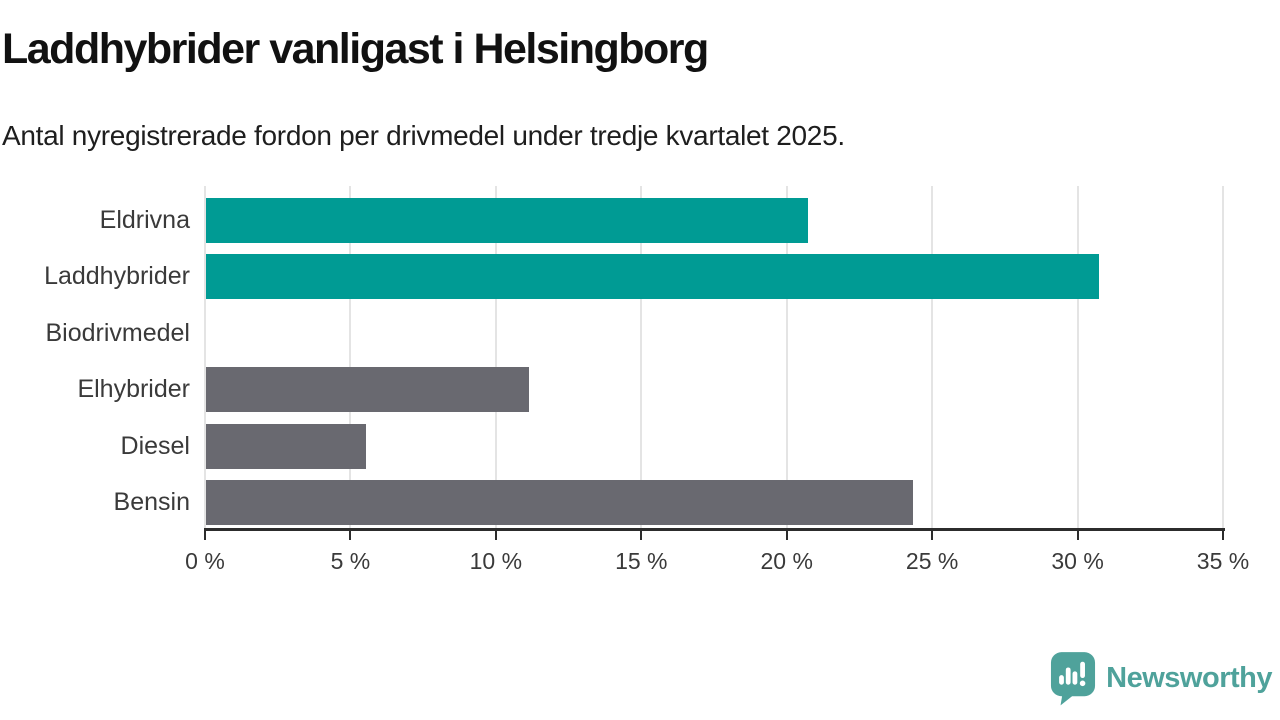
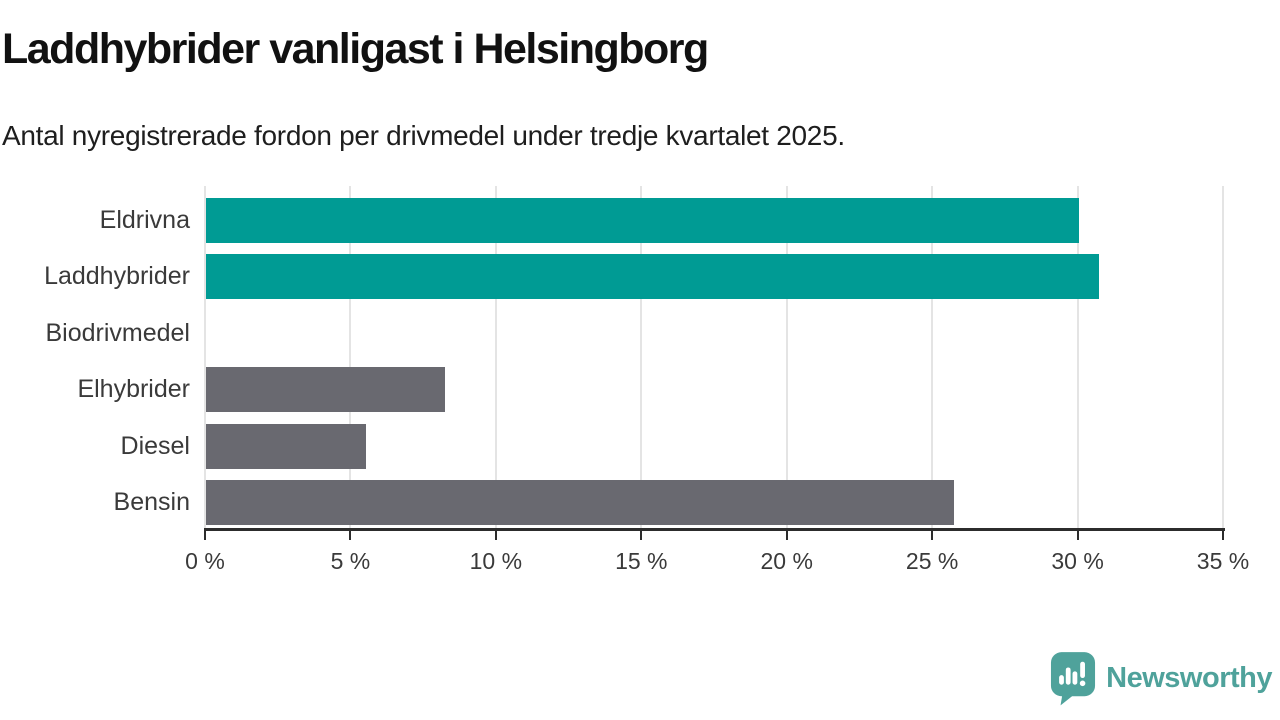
Eldrivna: 20.7% -> 30.0%
Elhybrider: 11.1% -> 8.2%
Bensin: 24.3% -> 25.7%
